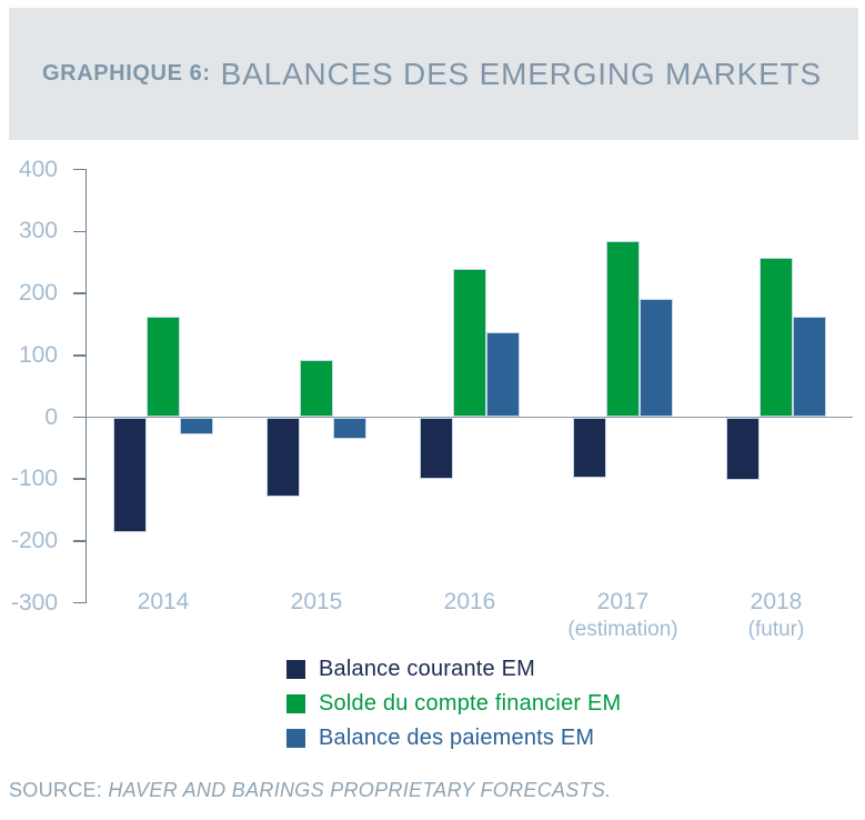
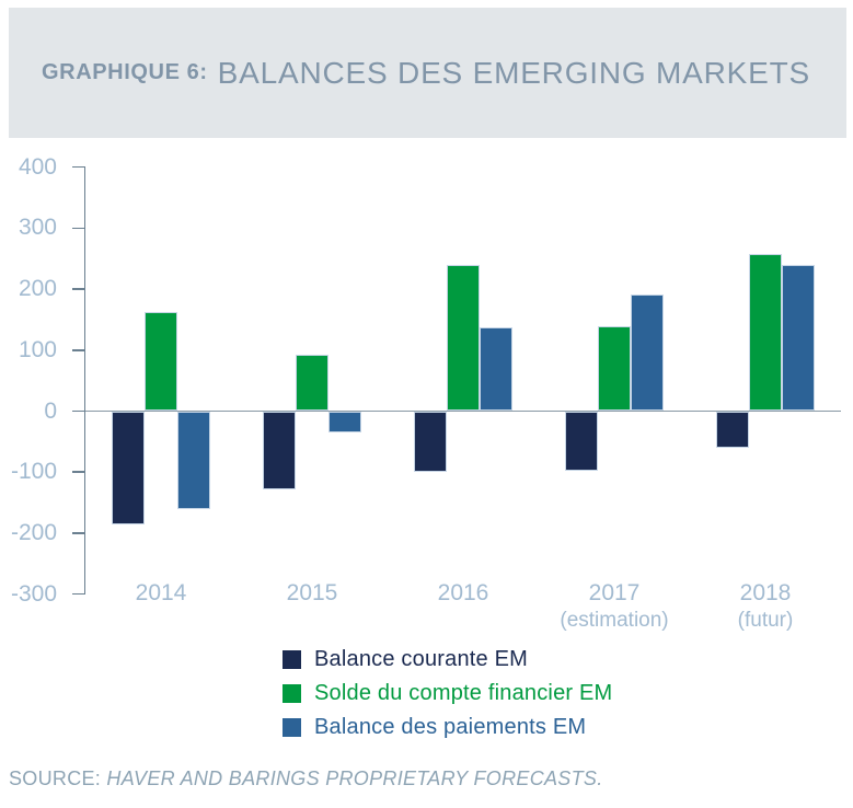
Balance des paiements EM/2014: -30 -> -160
Solde du compte financier EM/2017: 280 -> 140
Balance courante EM/2018: -100 -> -60
Balance des paiements EM/2018: 160 -> 240
